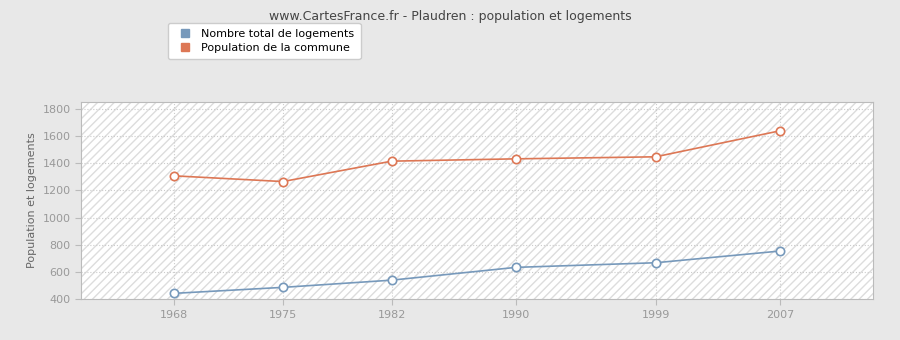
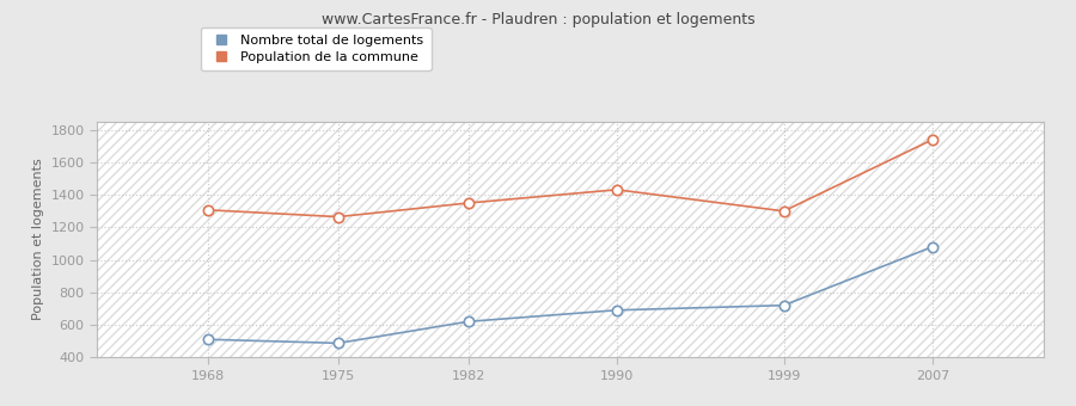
Nombre total de logements/1968: 440 -> 510
Nombre total de logements/1982: 540 -> 620
Population de la commune/1982: 1420 -> 1350
Nombre total de logements/1990: 630 -> 690
Nombre total de logements/1999: 670 -> 720
Population de la commune/1999: 1450 -> 1300
Nombre total de logements/2007: 750 -> 1080
Population de la commune/2007: 1640 -> 1740
